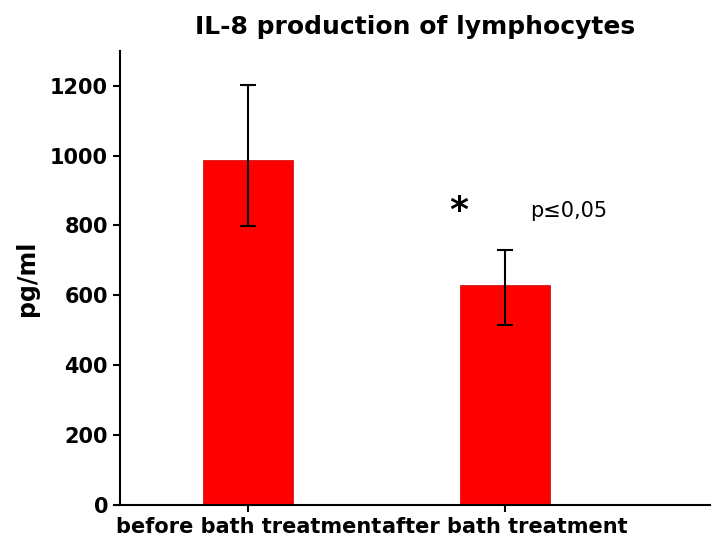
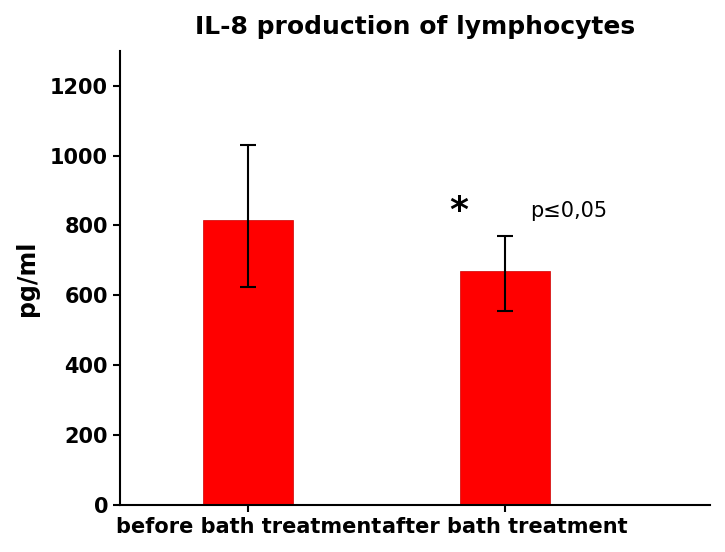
before bath treatment: 988 -> 815
after bath treatment: 630 -> 670
